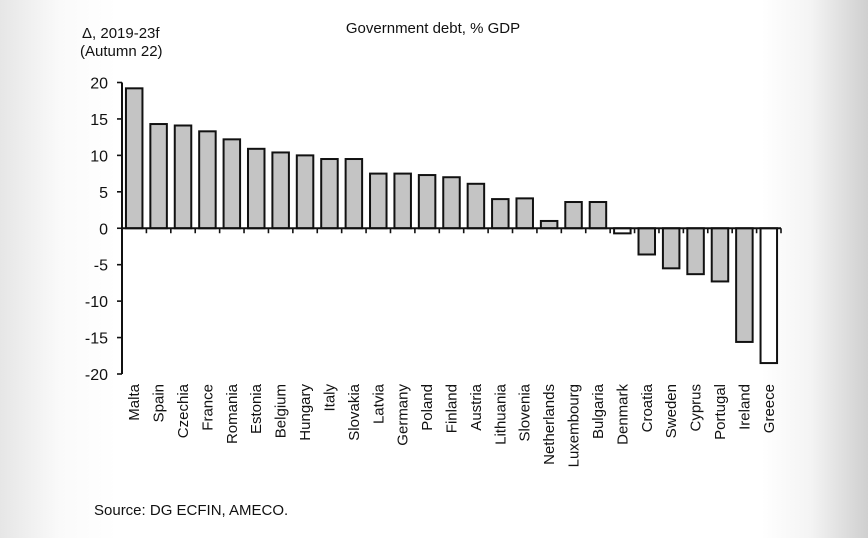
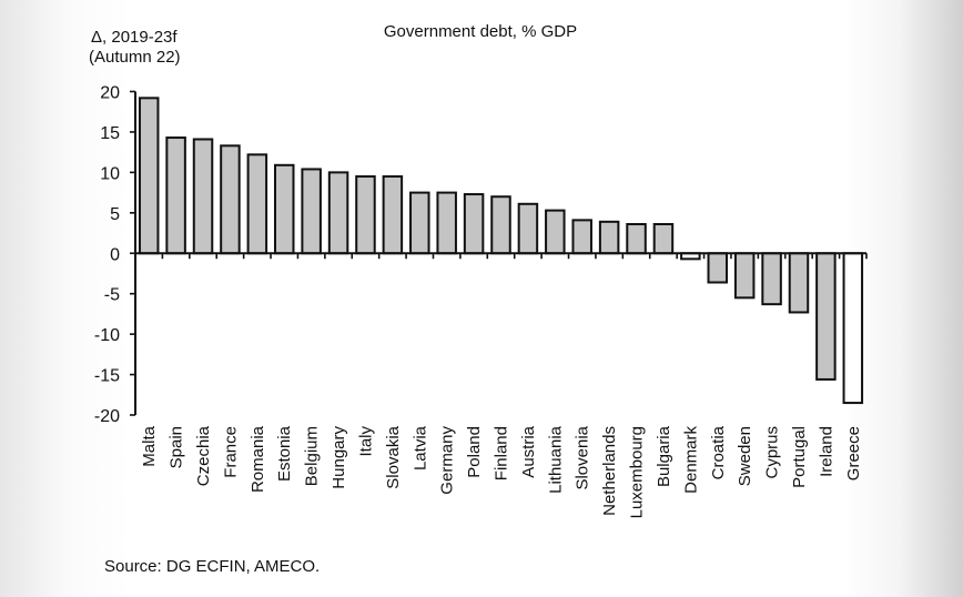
Lithuania: 4 -> 5
Netherlands: 1 -> 4
